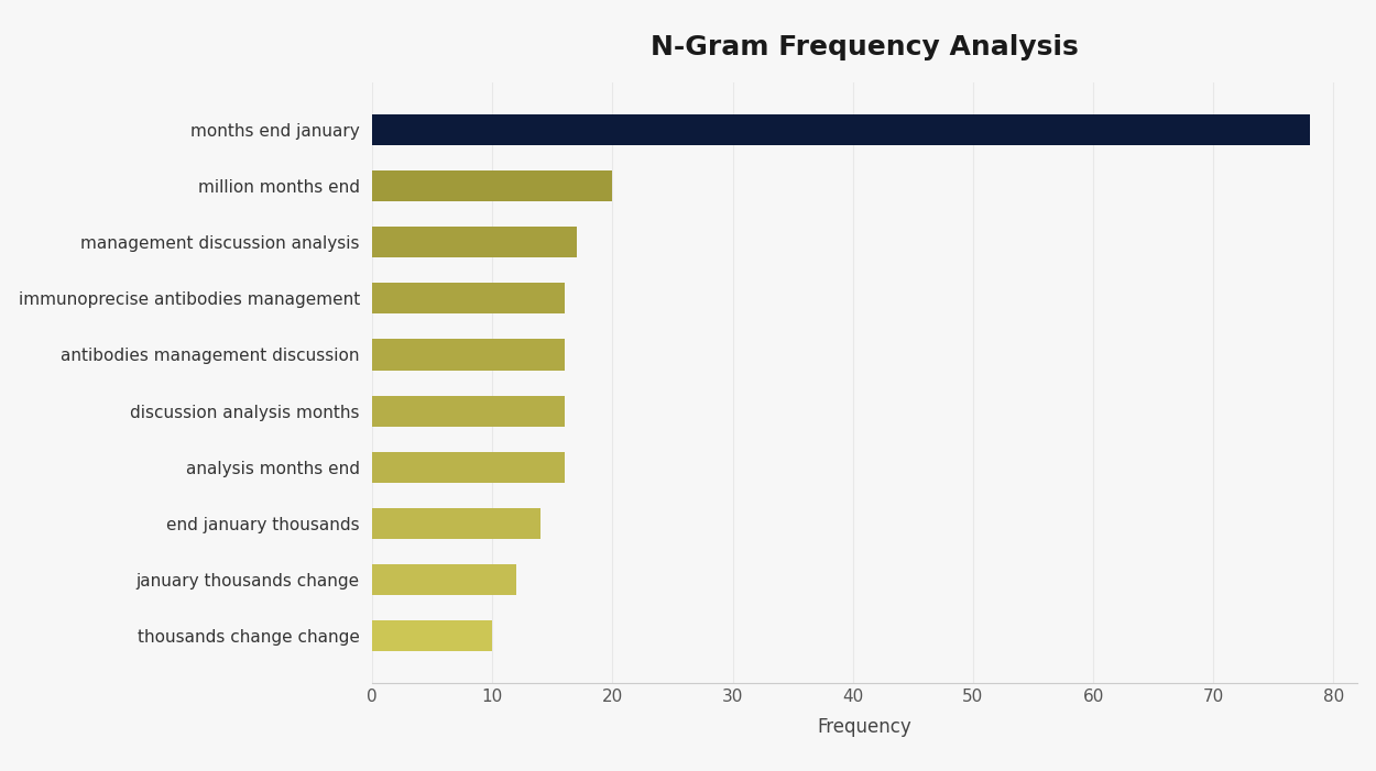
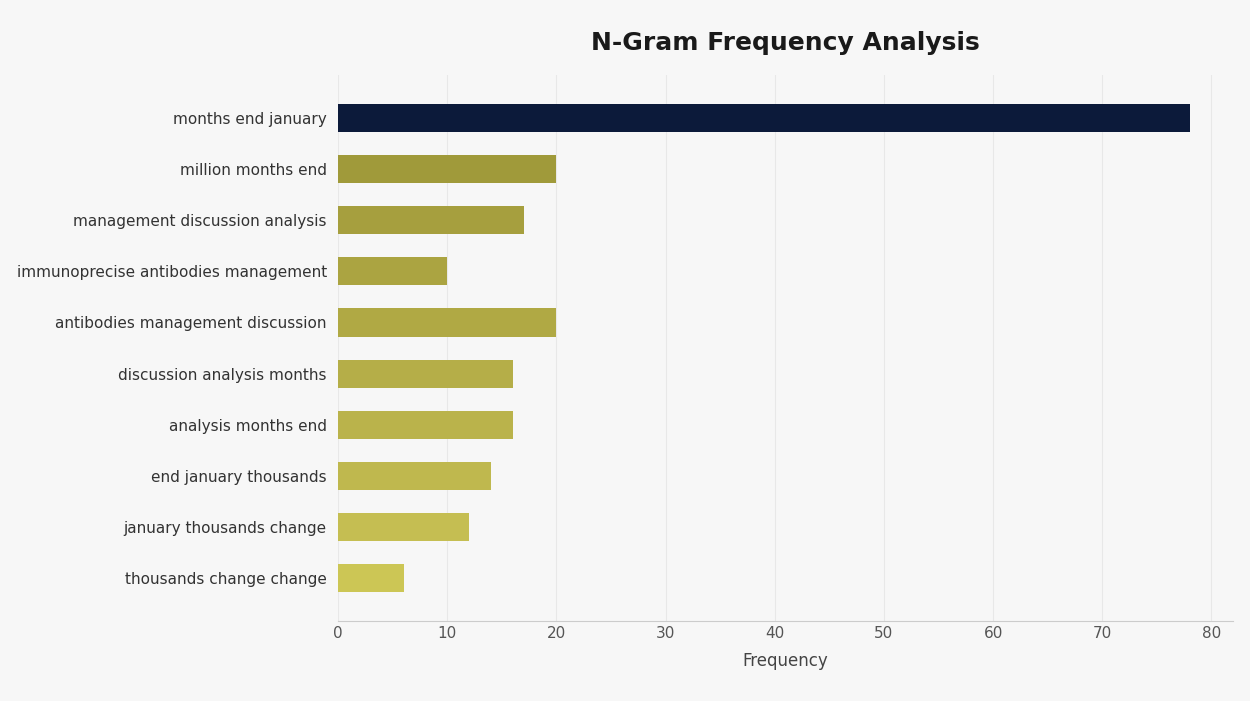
immunoprecise antibodies management: 16 -> 10
antibodies management discussion: 16 -> 20
thousands change change: 10 -> 6
